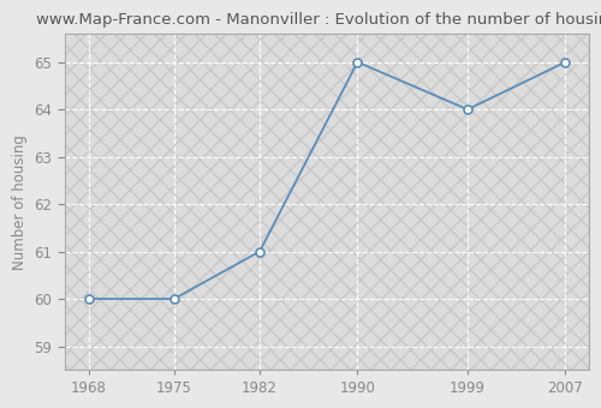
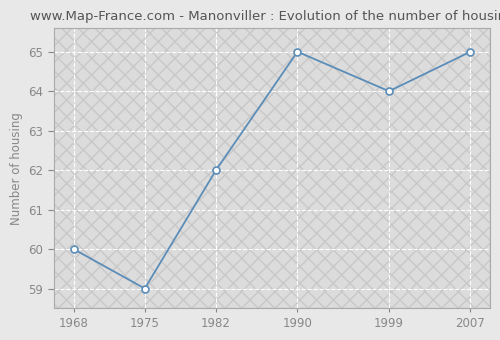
1975: 60 -> 59
1982: 61 -> 62
